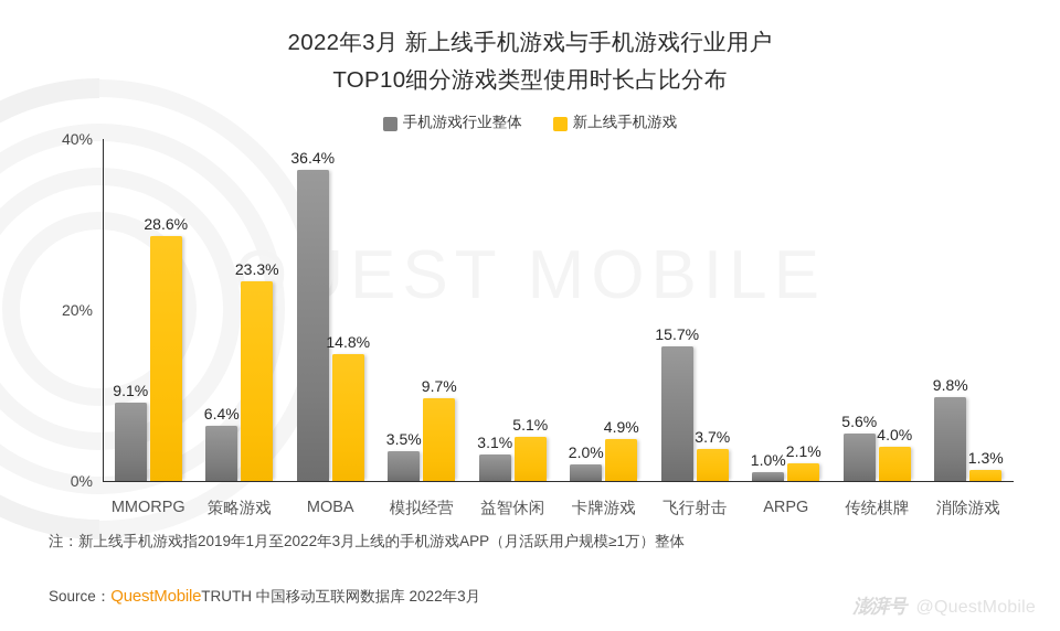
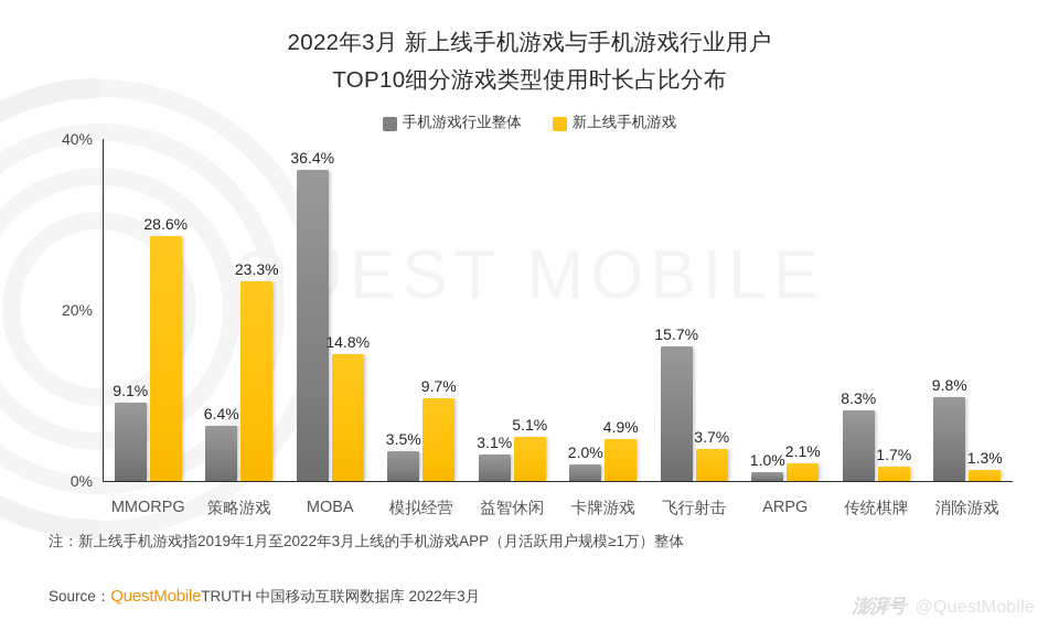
手机游戏行业整体/传统棋牌: 5.6% -> 8.3%
新上线手机游戏/传统棋牌: 4.0% -> 1.7%
